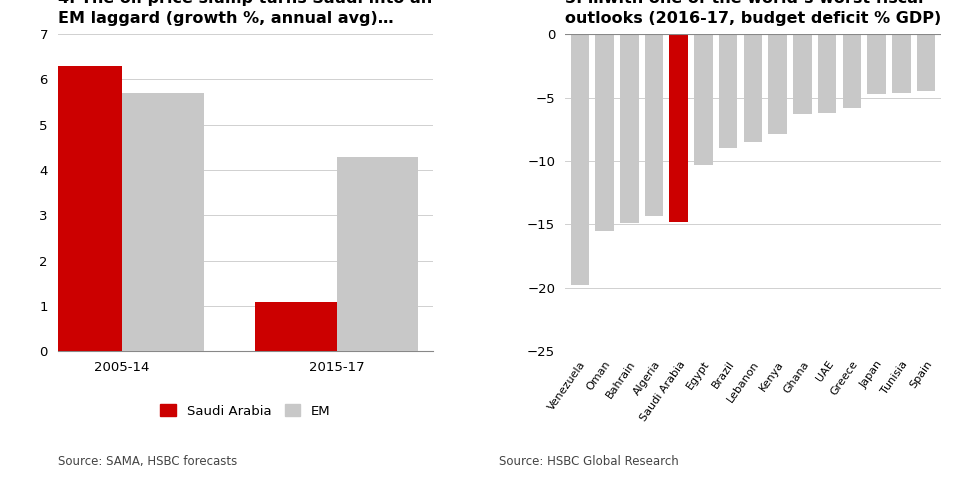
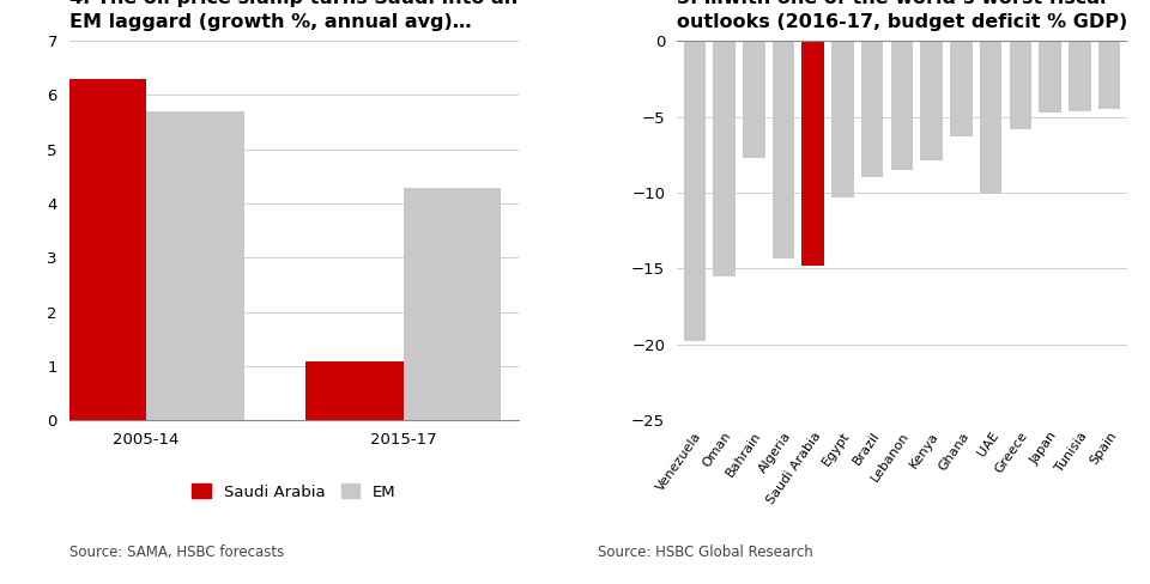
Bahrain: -14.9 -> -7.7
UAE: -6.2 -> -10.1
